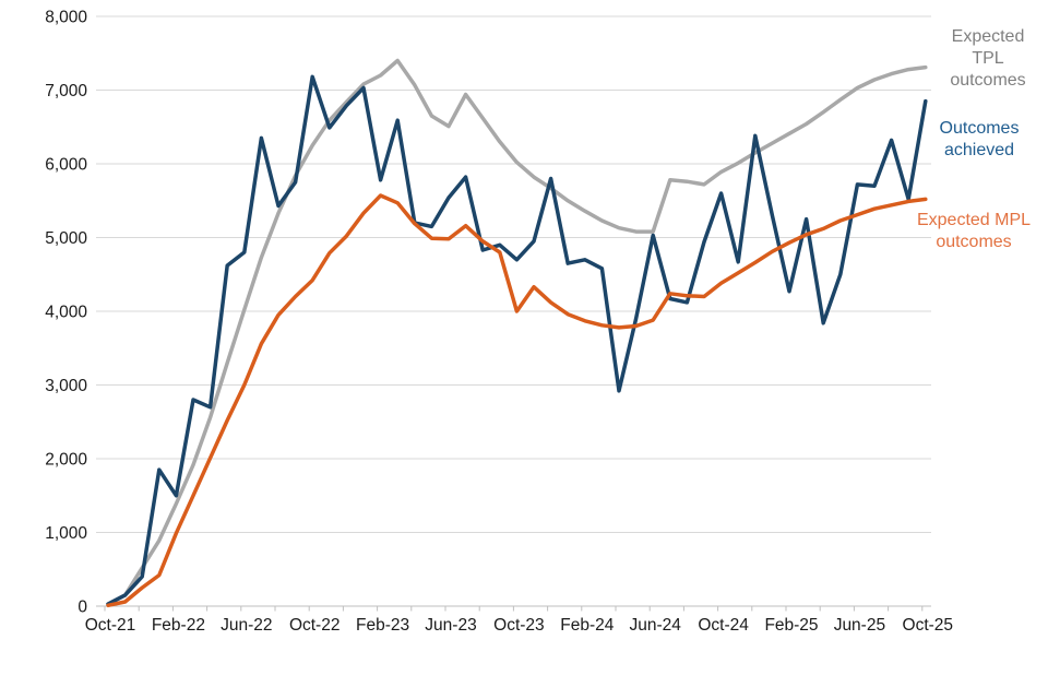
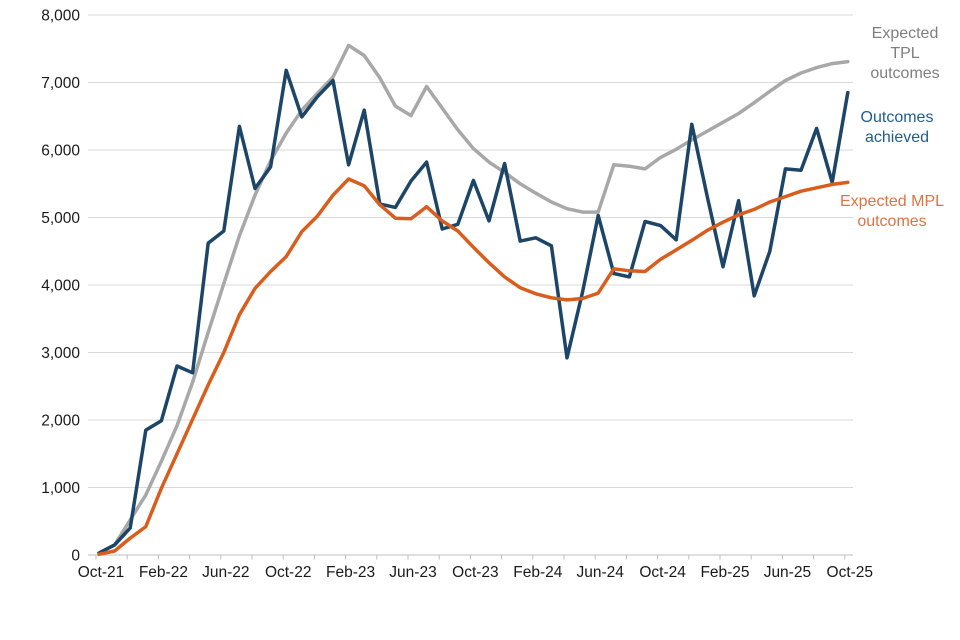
Outcomes achieved/Feb-22: 1500 -> 2000
Expected TPL outcomes/Feb-23: 7200 -> 7600
Outcomes achieved/Oct-23: 4700 -> 5600
Expected MPL outcomes/Oct-23: 4000 -> 4600
Outcomes achieved/Oct-24: 5600 -> 4900
